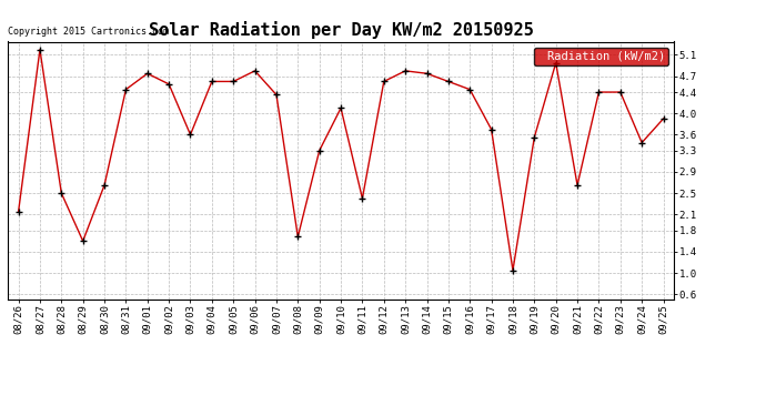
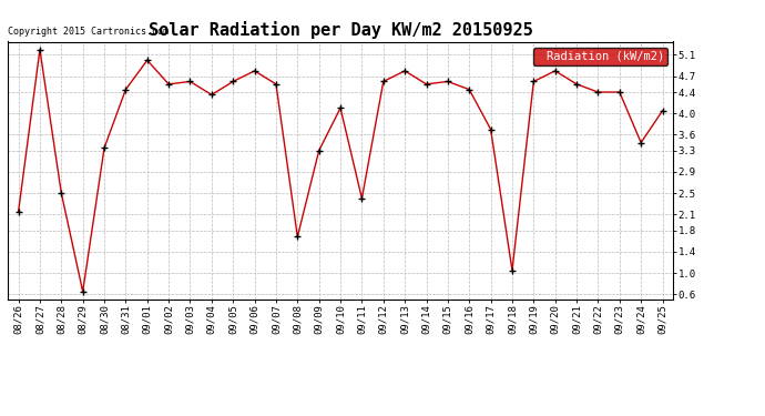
08/29: 1.60 -> 0.65
08/30: 2.65 -> 3.35
09/01: 4.75 -> 5.00
09/03: 3.60 -> 4.60
09/04: 4.60 -> 4.35
09/07: 4.35 -> 4.55
09/14: 4.75 -> 4.55
09/19: 3.55 -> 4.60
09/20: 4.95 -> 4.80
09/21: 2.65 -> 4.55
09/25: 3.90 -> 4.05
